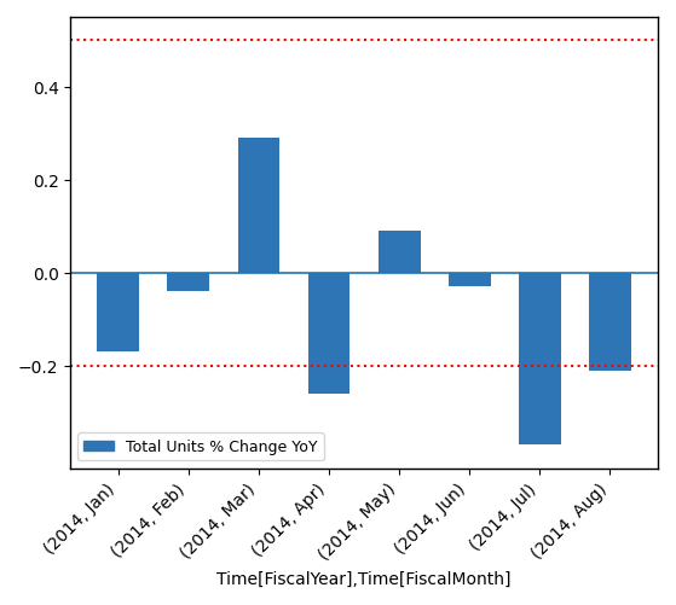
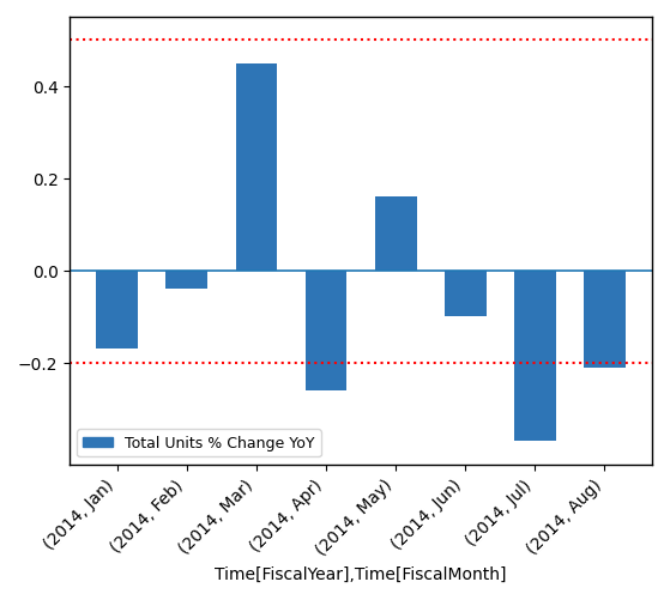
(2014, Mar): 0.29 -> 0.45
(2014, May): 0.09 -> 0.16
(2014, Jun): -0.03 -> -0.10
